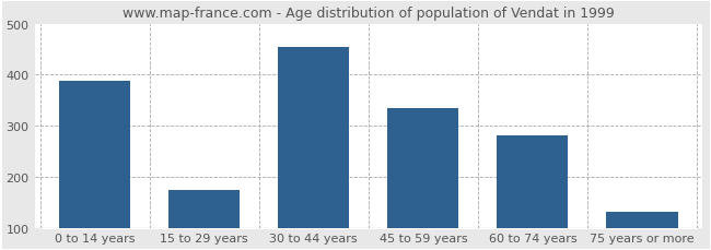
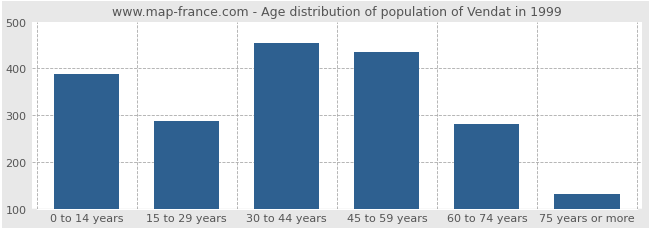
15 to 29 years: 175 -> 288
45 to 59 years: 335 -> 435
